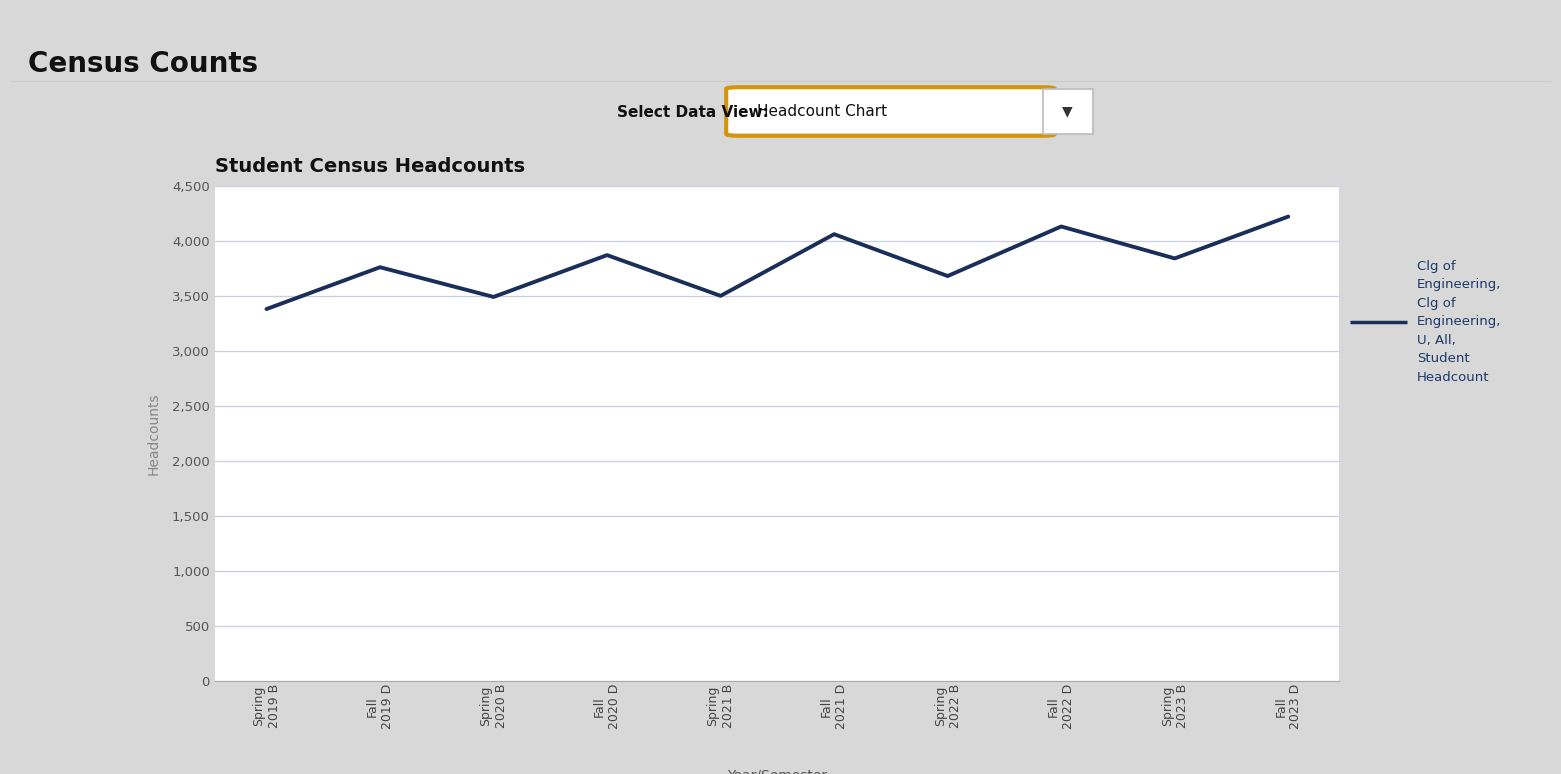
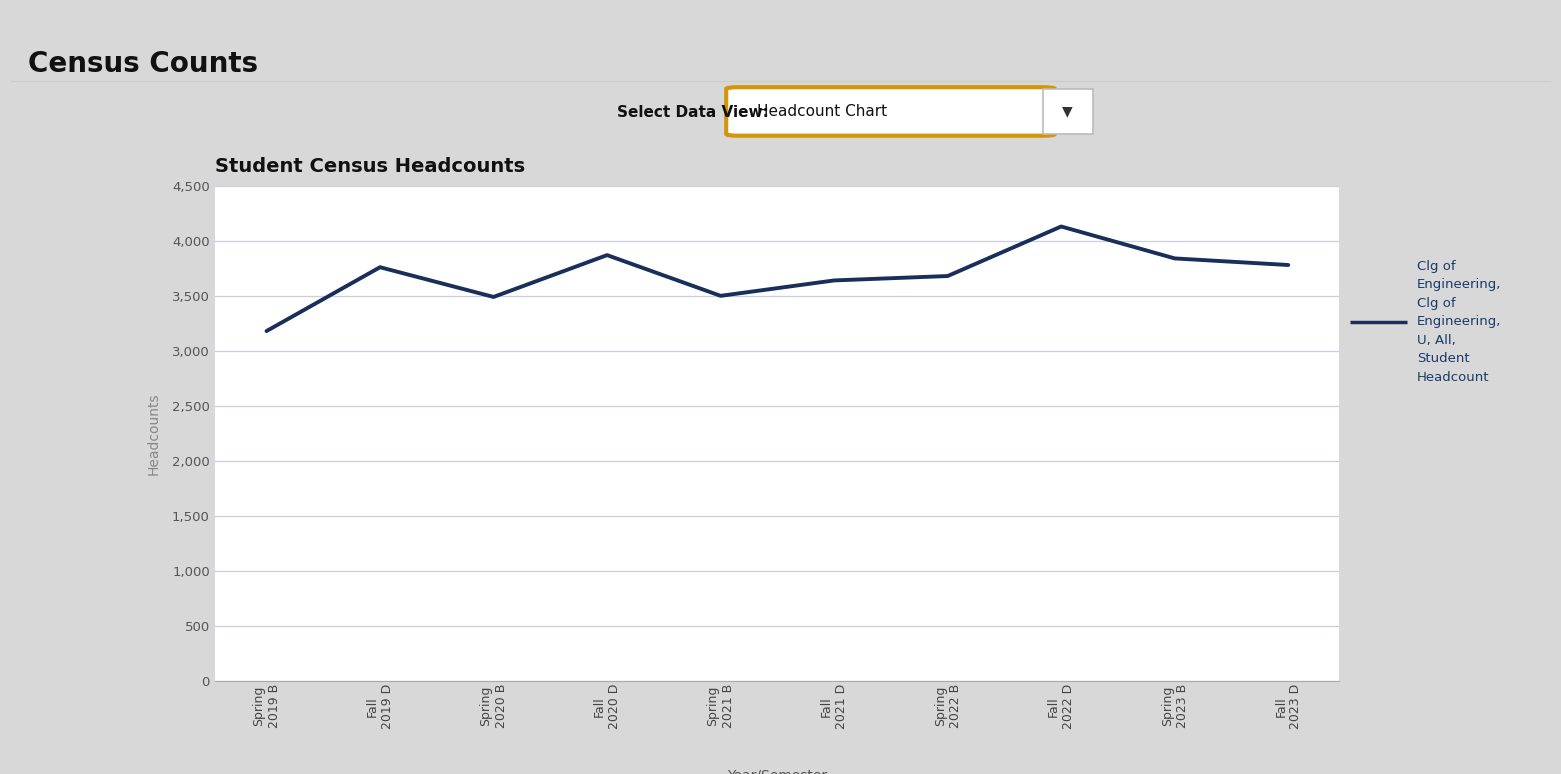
Spring 2019 B: 3,380 -> 3,180
Fall 2021 D: 4,060 -> 3,640
Fall 2023 D: 4,220 -> 3,780
